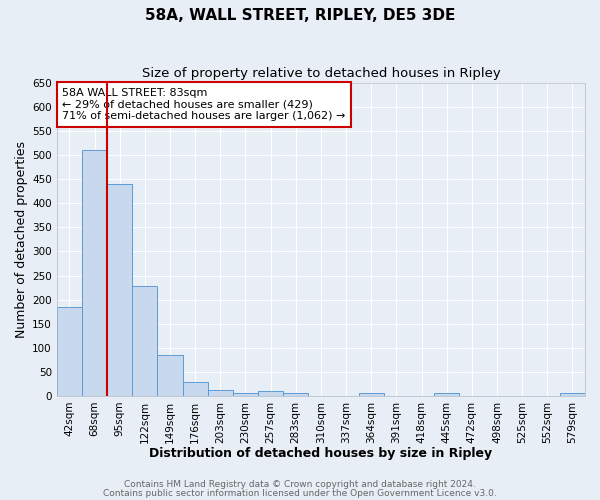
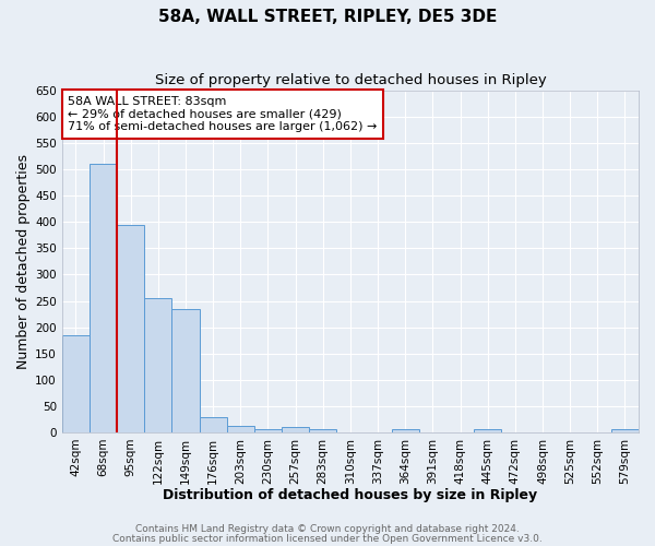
95sqm: 440 -> 395
122sqm: 228 -> 255
149sqm: 84 -> 235
